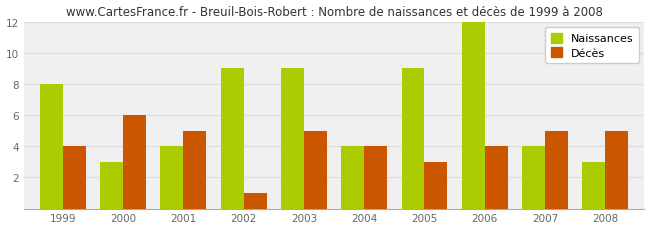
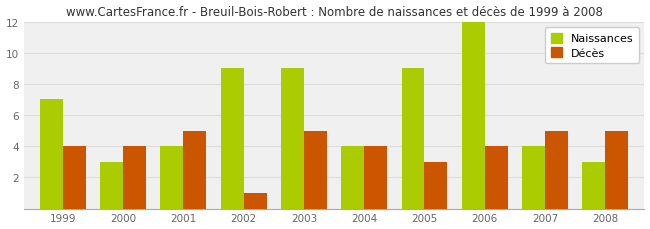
Naissances/1999: 8 -> 7
Décès/2000: 6 -> 4
